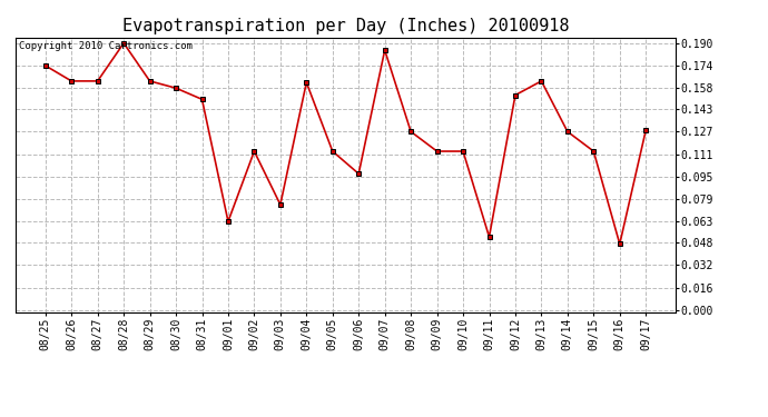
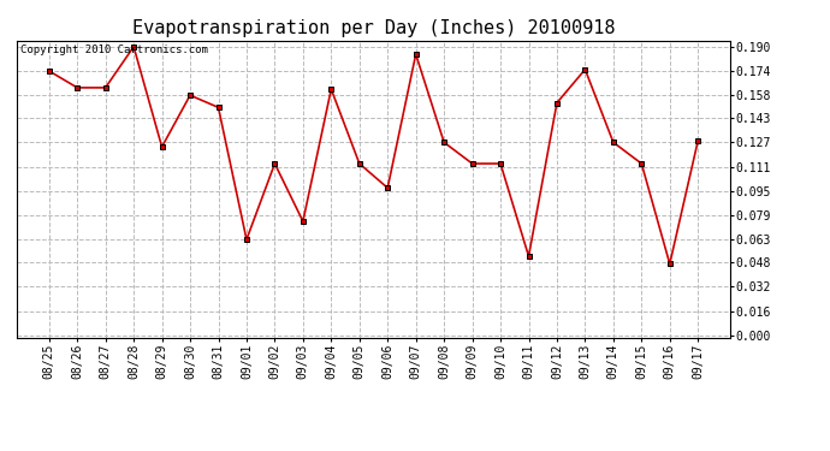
08/29: 0.163 -> 0.124
09/13: 0.163 -> 0.175
